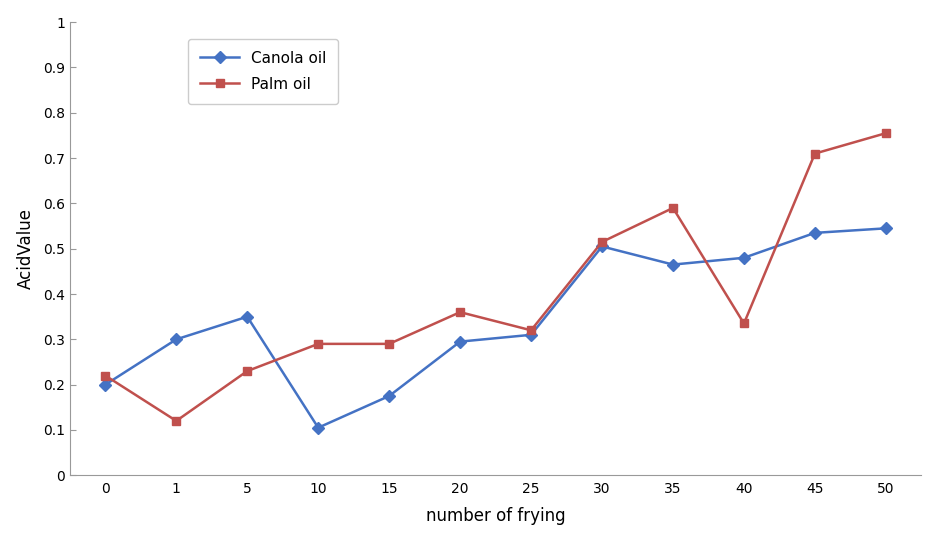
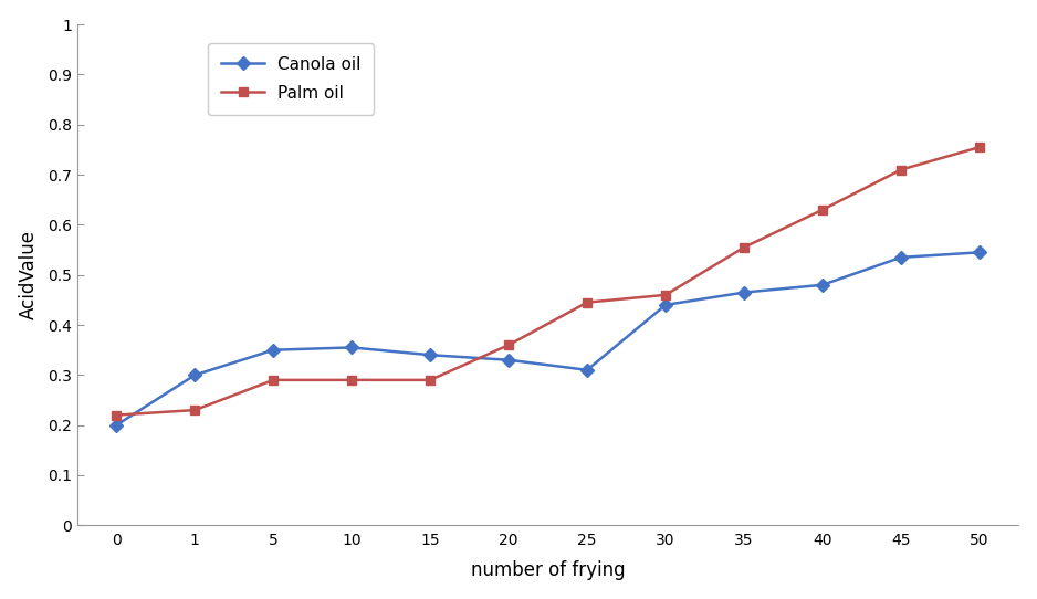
Palm oil/1: 0.120 -> 0.230
Palm oil/5: 0.230 -> 0.290
Canola oil/10: 0.105 -> 0.355
Canola oil/15: 0.175 -> 0.340
Canola oil/20: 0.295 -> 0.330
Palm oil/25: 0.320 -> 0.445
Canola oil/30: 0.505 -> 0.440
Palm oil/30: 0.515 -> 0.460
Palm oil/35: 0.590 -> 0.555
Palm oil/40: 0.335 -> 0.630
